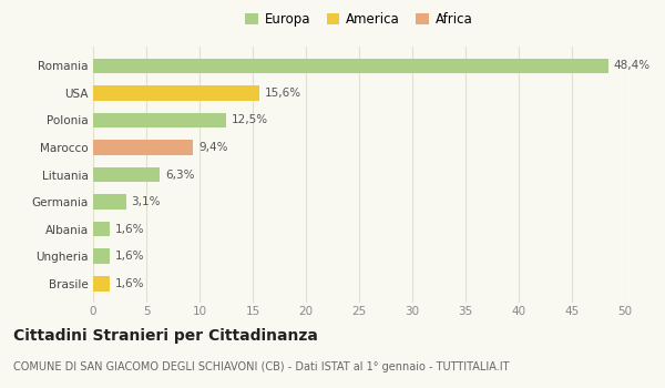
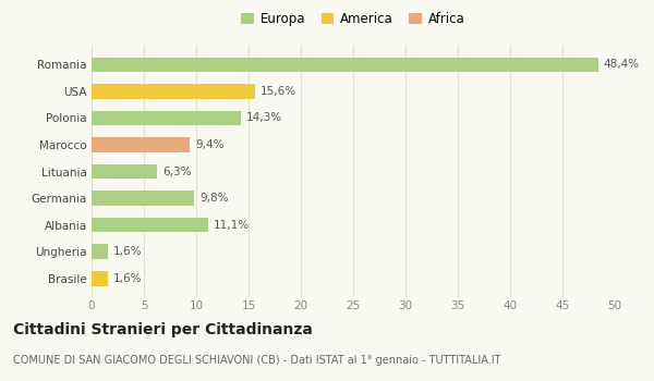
Polonia: 12,5% -> 14,3%
Germania: 3,1% -> 9,8%
Albania: 1,6% -> 11,1%
